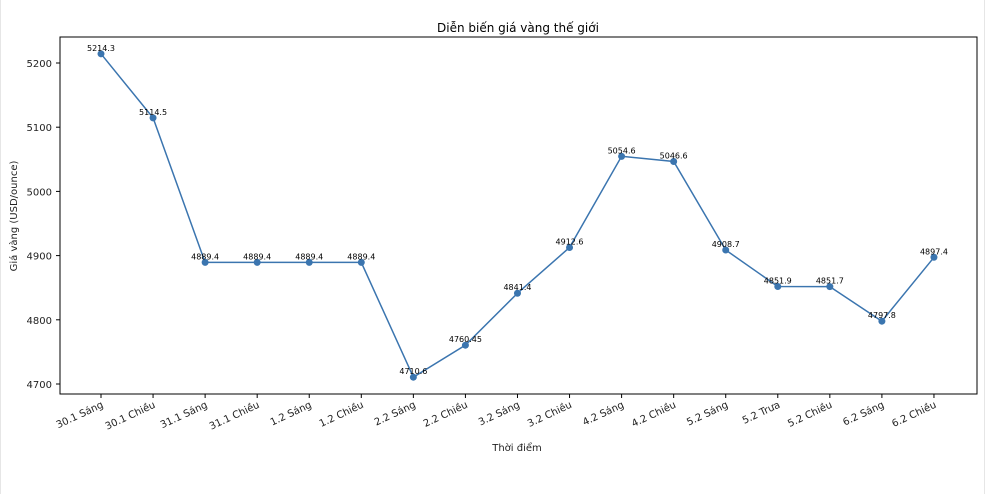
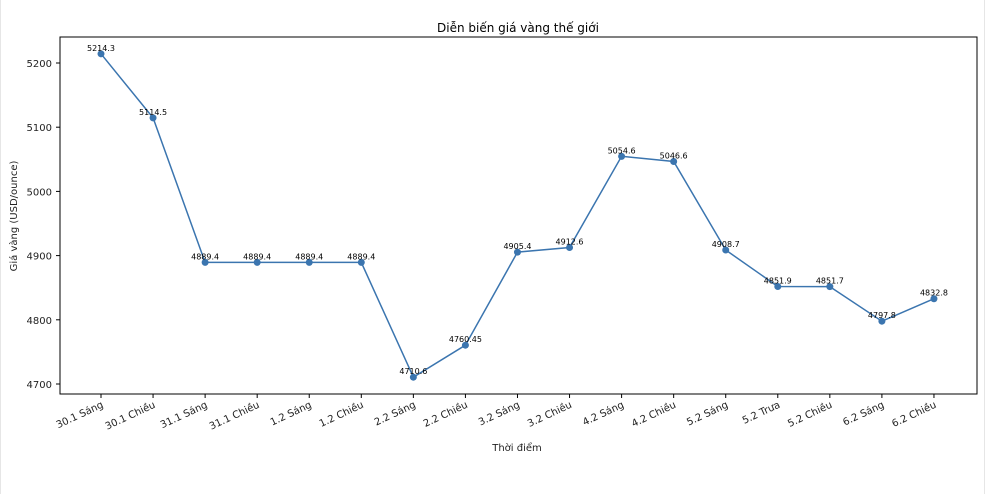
3.2 Sáng: 4841.4 -> 4905.4
6.2 Chiều: 4897.4 -> 4832.8
